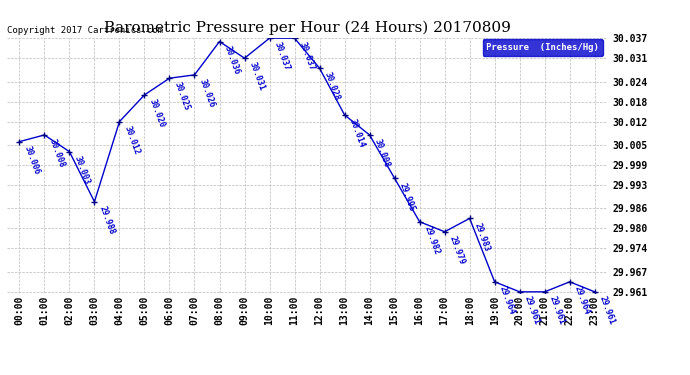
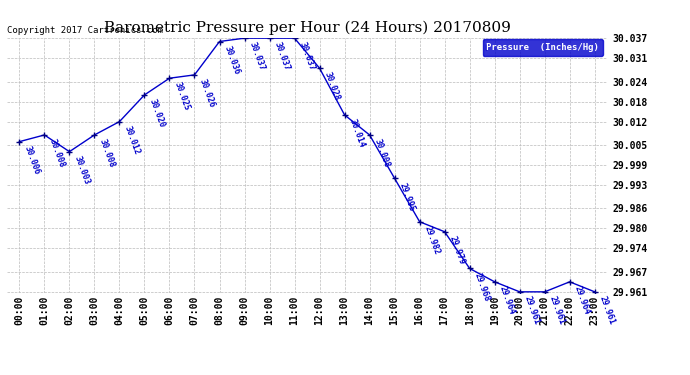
03:00: 29.988 -> 30.008
09:00: 30.031 -> 30.037
18:00: 29.983 -> 29.968
